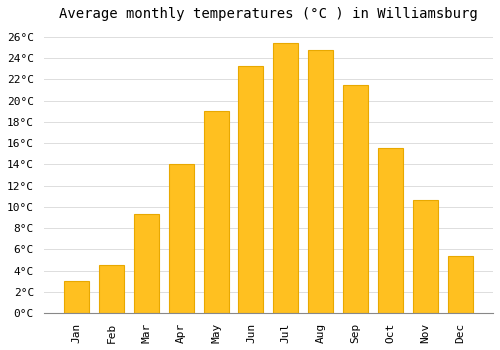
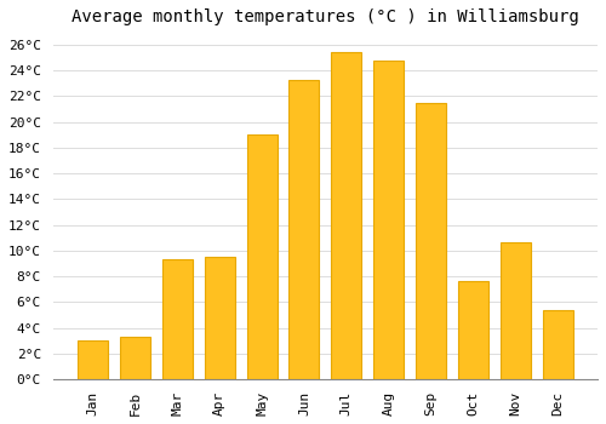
Feb: 4.5°C -> 3.3°C
Apr: 14.0°C -> 9.5°C
Oct: 15.5°C -> 7.6°C
